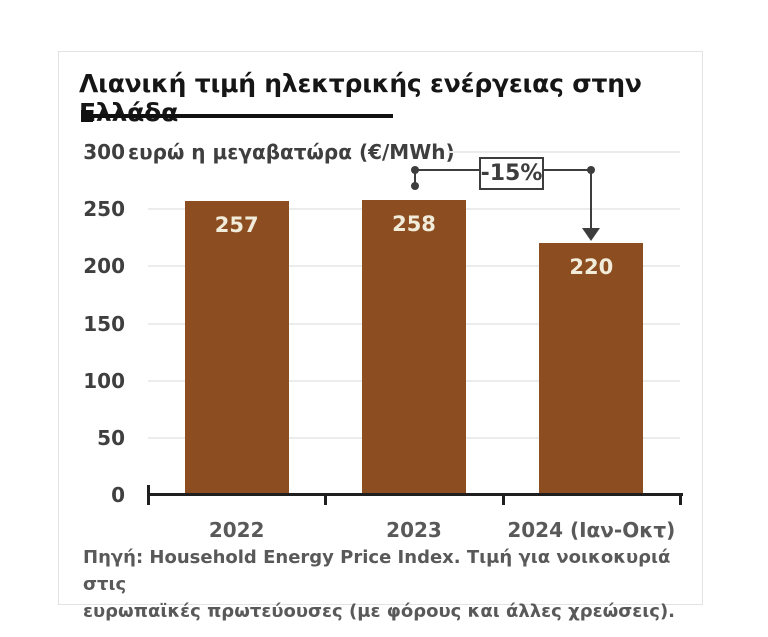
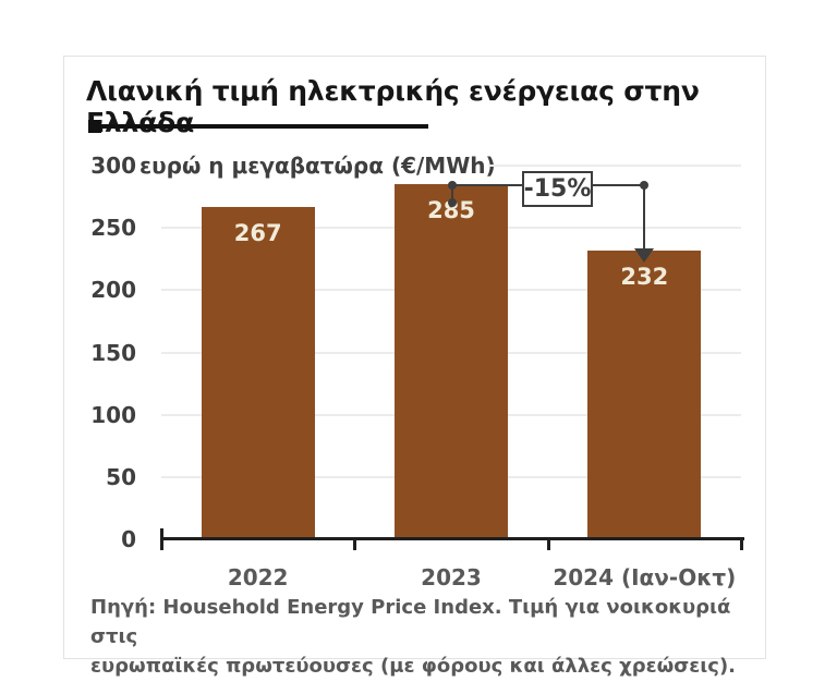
2022: 257 -> 267
2023: 258 -> 285
2024 (Ιαν-Οκτ): 220 -> 232
